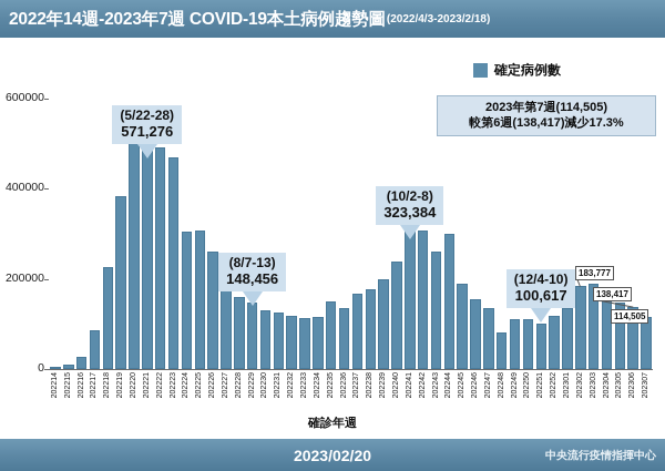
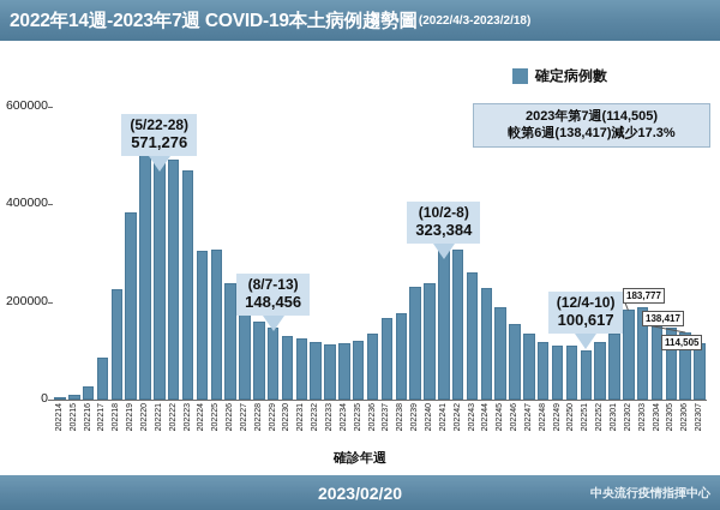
202226: 260000 -> 240000
202235: 150000 -> 120000
202239: 200000 -> 230000
202244: 300000 -> 230000
202248: 80000 -> 120000
